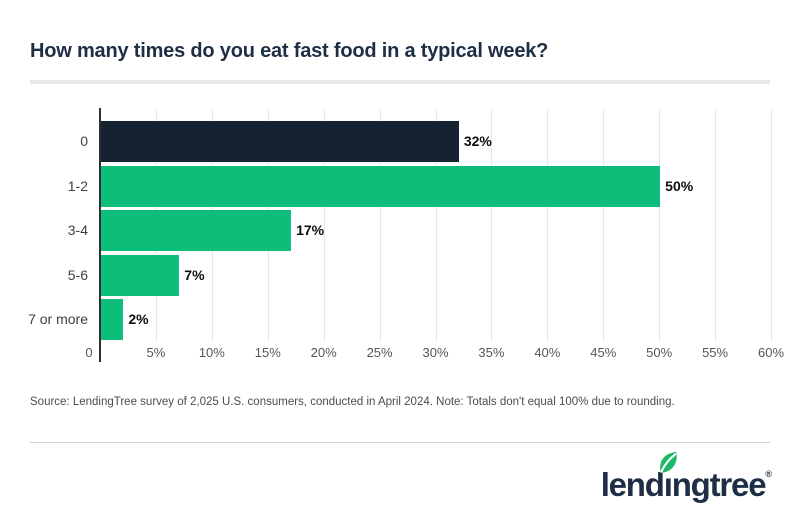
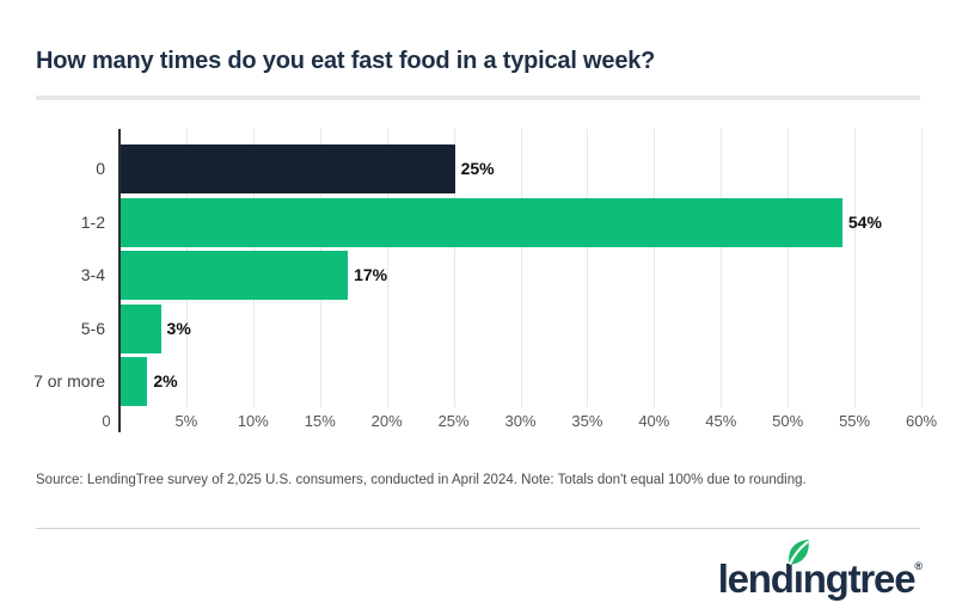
0: 32% -> 25%
1-2: 50% -> 54%
5-6: 7% -> 3%
